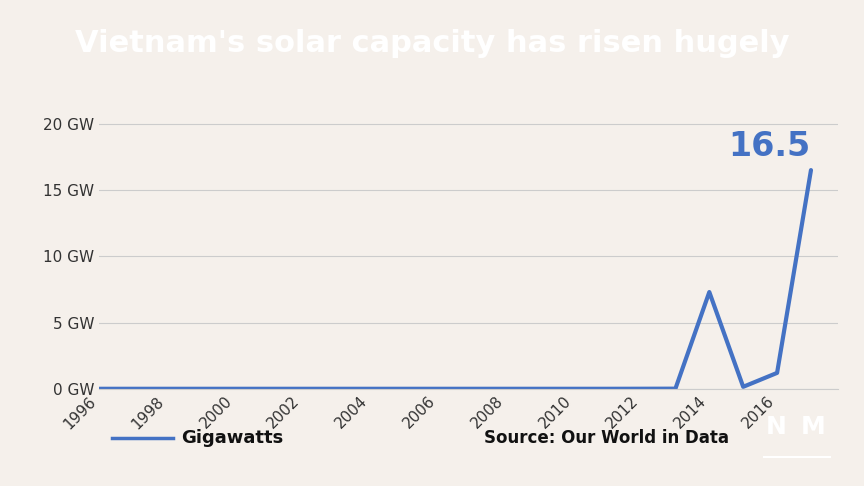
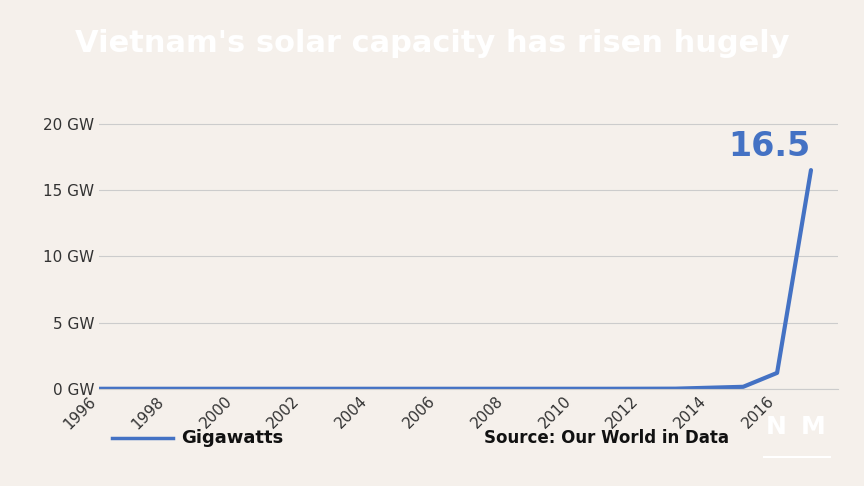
2014: 7.3 GW -> 0.1 GW
